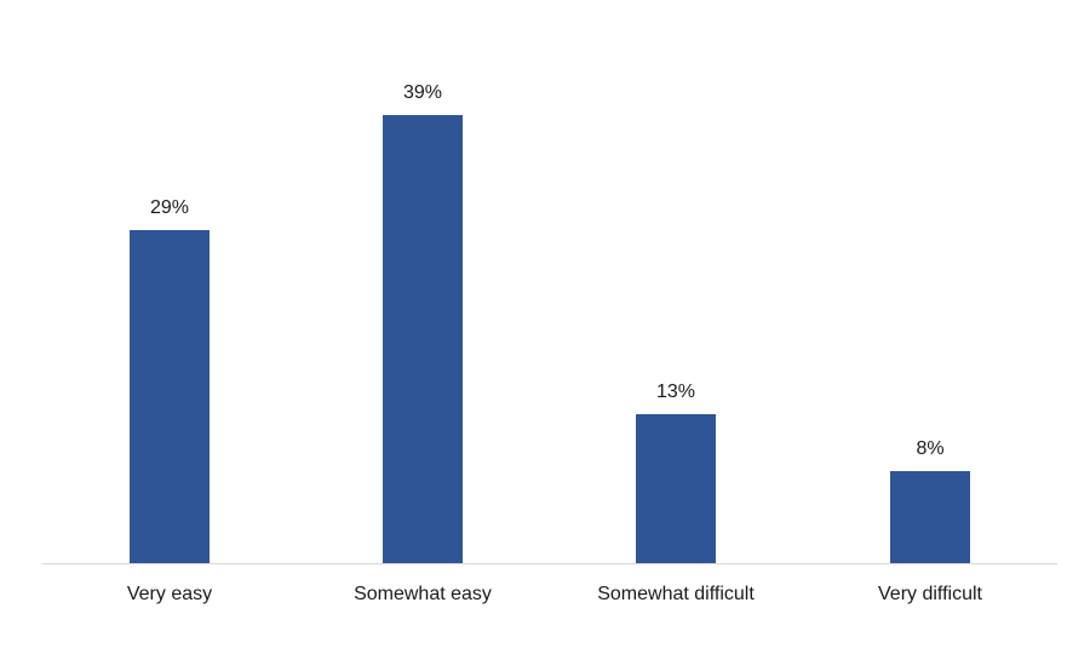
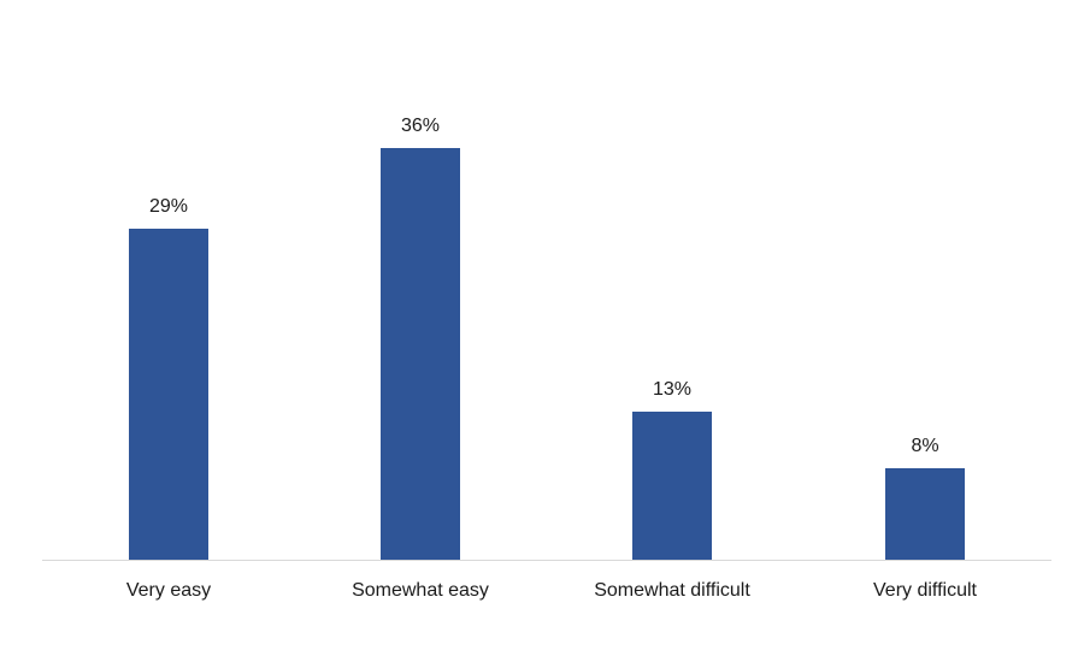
Somewhat easy: 39% -> 36%
